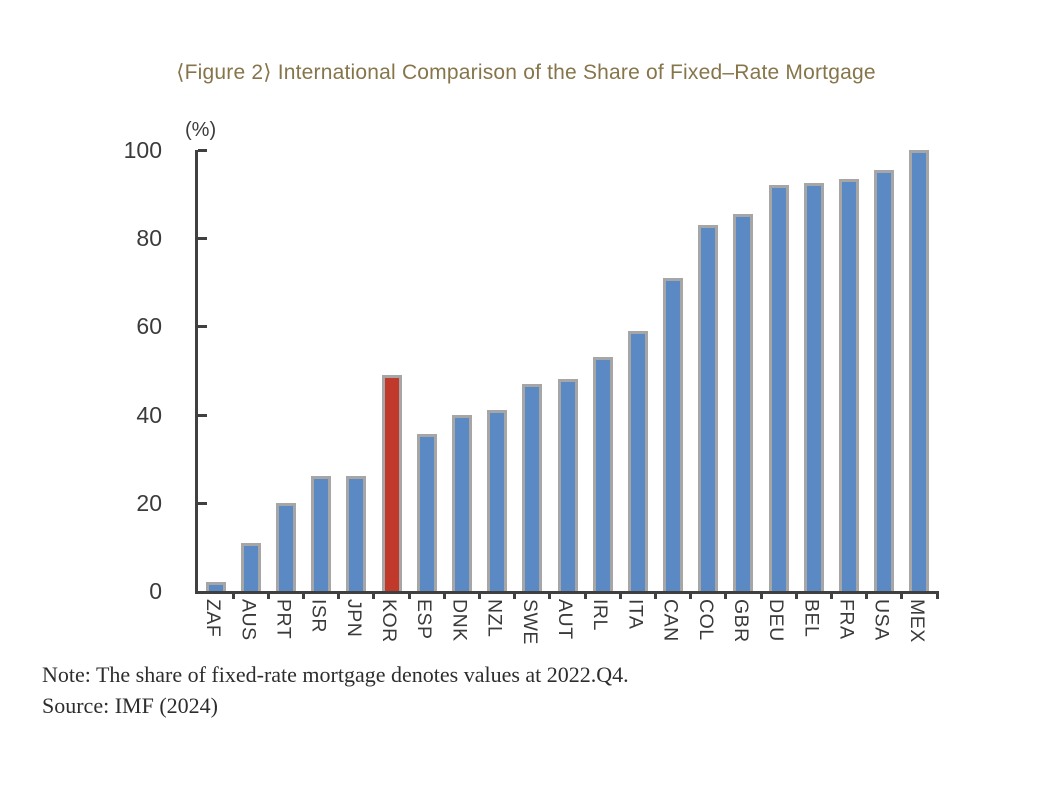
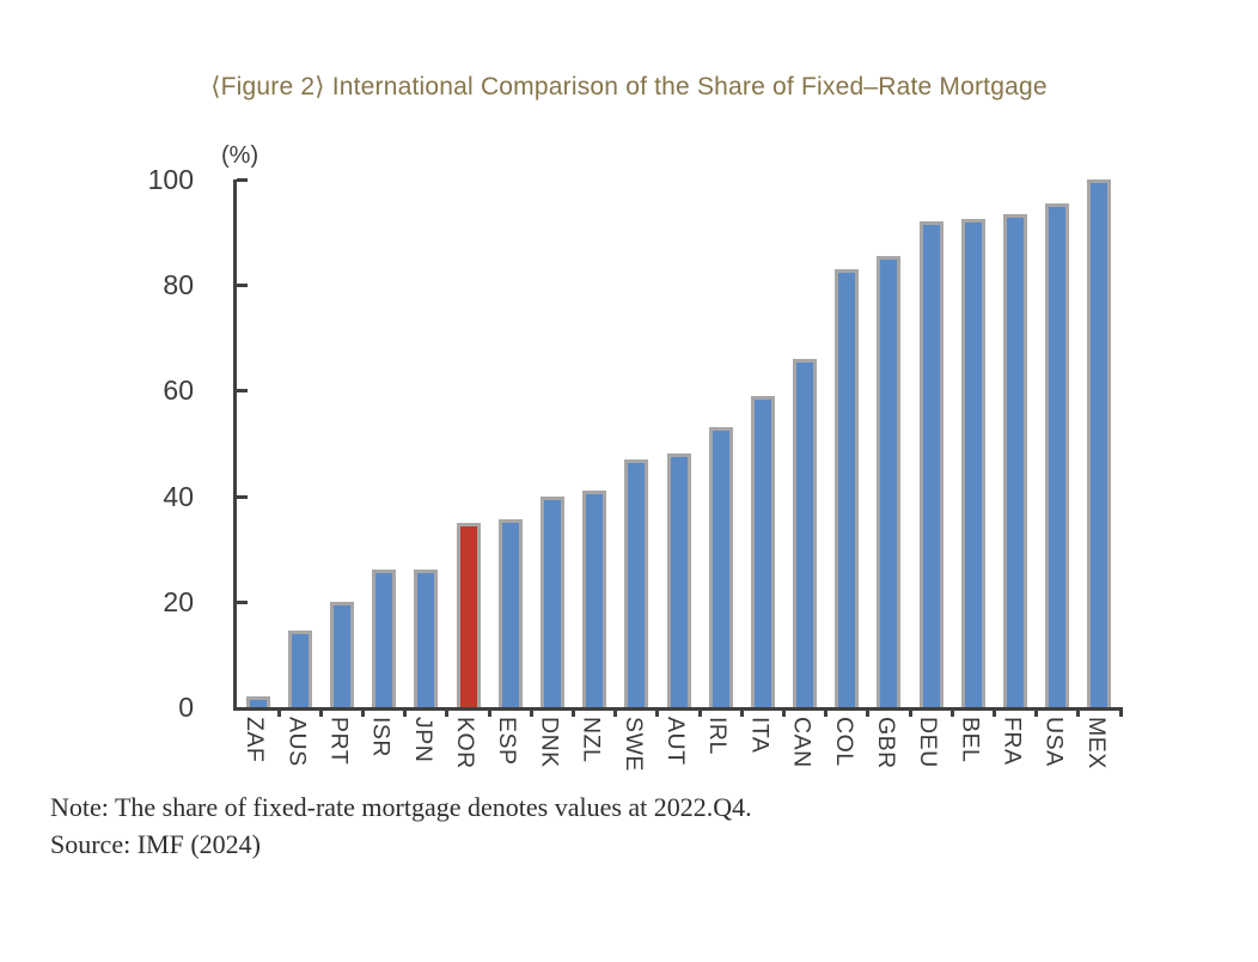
AUS: 11 -> 14
KOR: 49 -> 35
CAN: 71 -> 66
